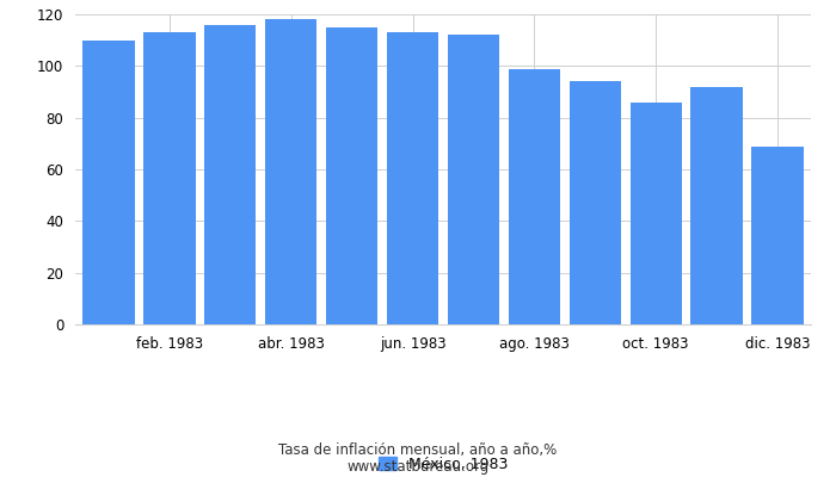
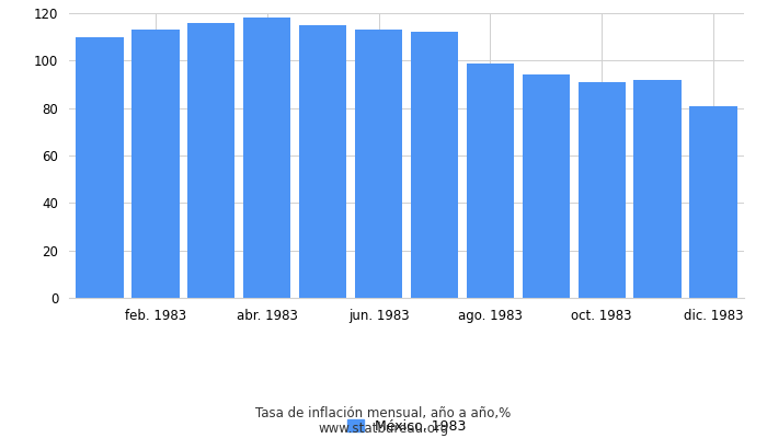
oct. 1983: 86 -> 91
dic. 1983: 69 -> 81
